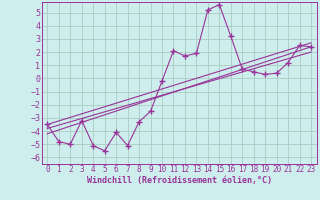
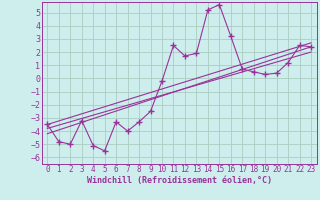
6: -4.1 -> -3.3
7: -5.1 -> -4.0
11: 2.1 -> 2.5
